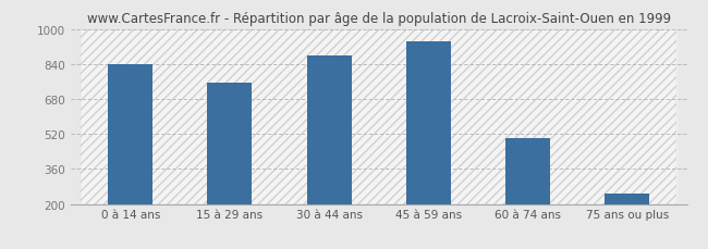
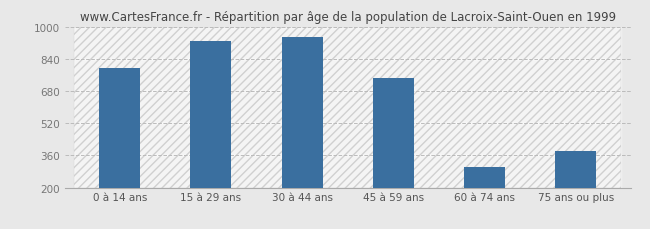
0 à 14 ans: 840 -> 795
15 à 29 ans: 755 -> 930
30 à 44 ans: 878 -> 950
45 à 59 ans: 945 -> 745
60 à 74 ans: 500 -> 300
75 ans ou plus: 248 -> 380
